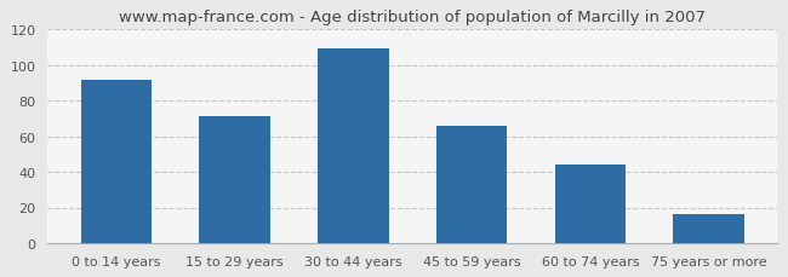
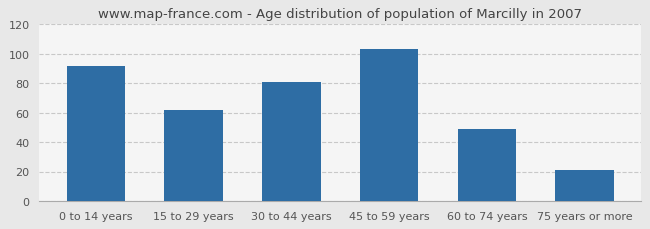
15 to 29 years: 71 -> 62
30 to 44 years: 109 -> 81
45 to 59 years: 66 -> 103
60 to 74 years: 44 -> 49
75 years or more: 16 -> 21
